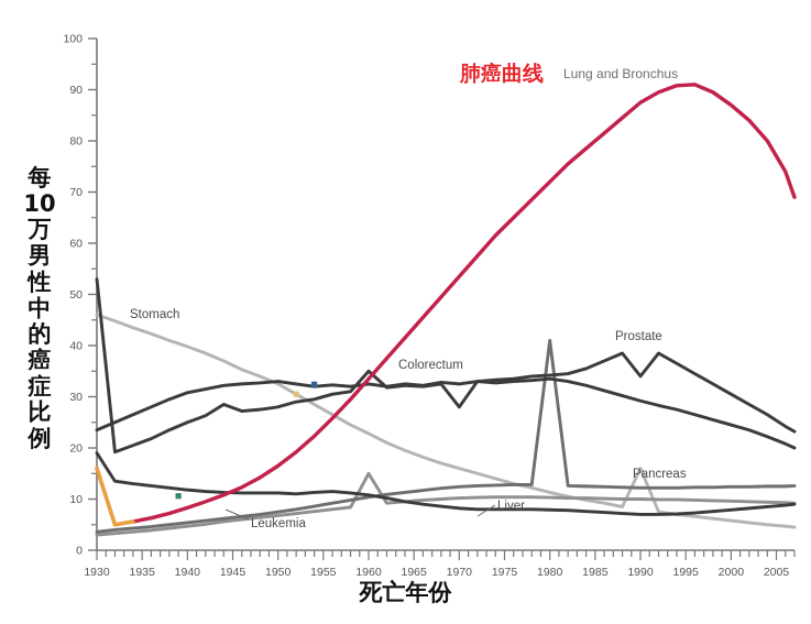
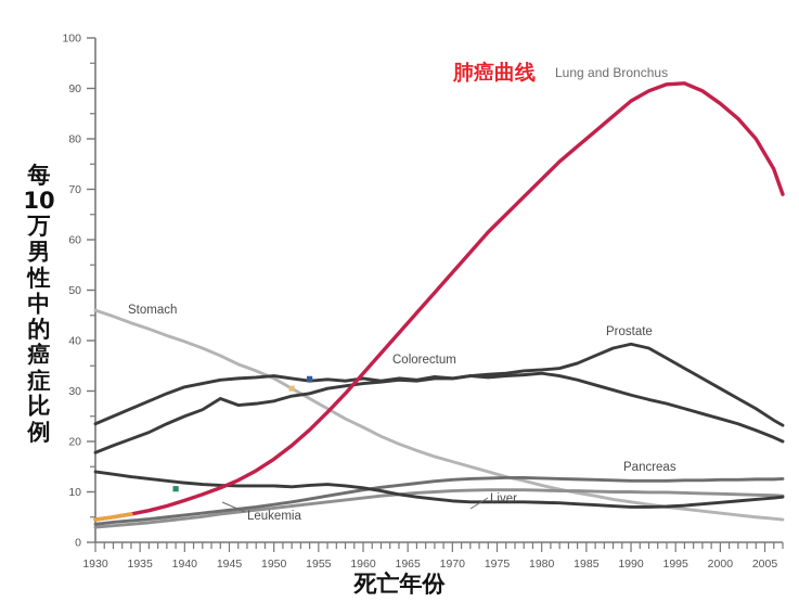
Lung and Bronchus/1930: 16 -> 4
Prostate/1930: 53 -> 18
Liver/1930: 19 -> 14
Prostate/1960: 35 -> 32
Leukemia/1960: 15 -> 9
Prostate/1970: 28 -> 32
Pancreas/1980: 41 -> 13
Stomach/1990: 16 -> 8
Prostate/1990: 34 -> 39
